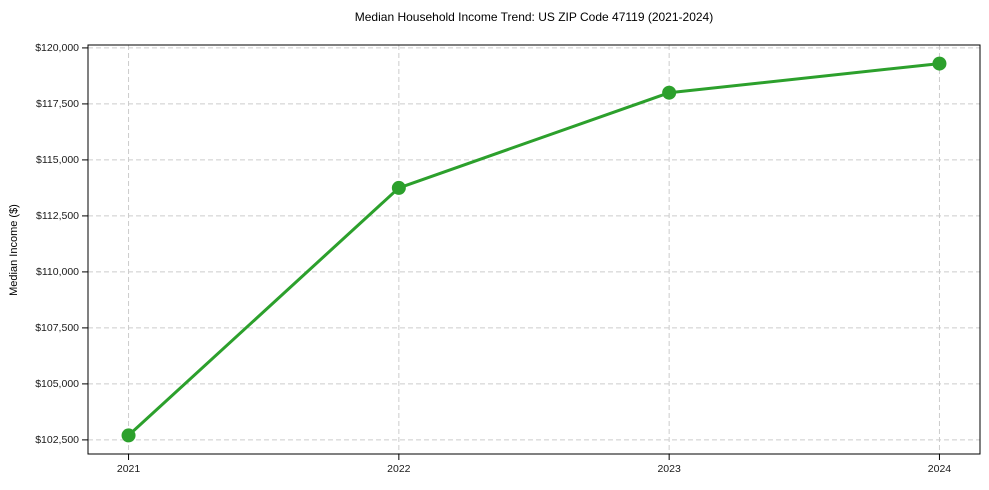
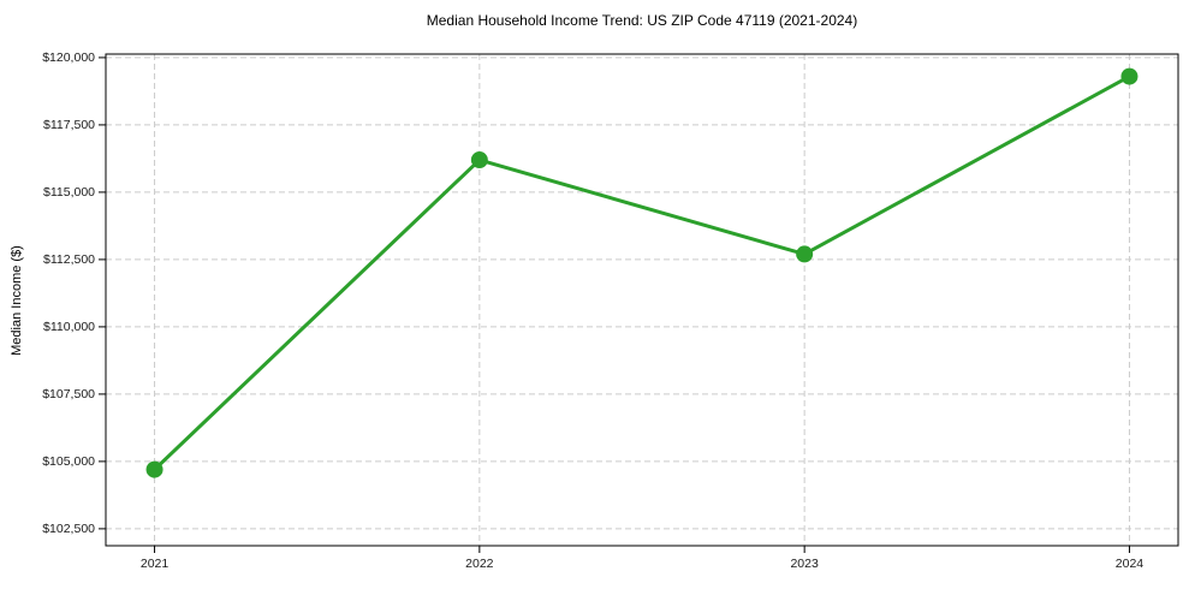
2021: $102700 -> $104700
2022: $113800 -> $116200
2023: $118000 -> $112700
